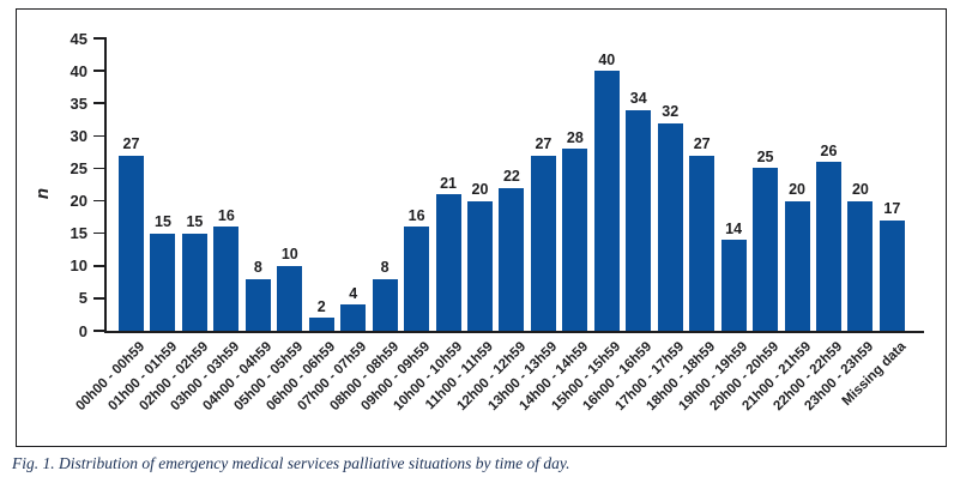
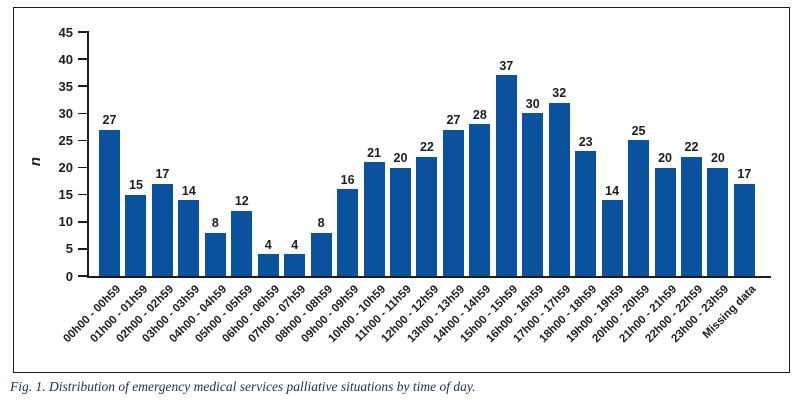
02h00 - 02h59: 15 -> 17
03h00 - 03h59: 16 -> 14
05h00 - 05h59: 10 -> 12
06h00 - 06h59: 2 -> 4
15h00 - 15h59: 40 -> 37
16h00 - 16h59: 34 -> 30
18h00 - 18h59: 27 -> 23
22h00 - 22h59: 26 -> 22
